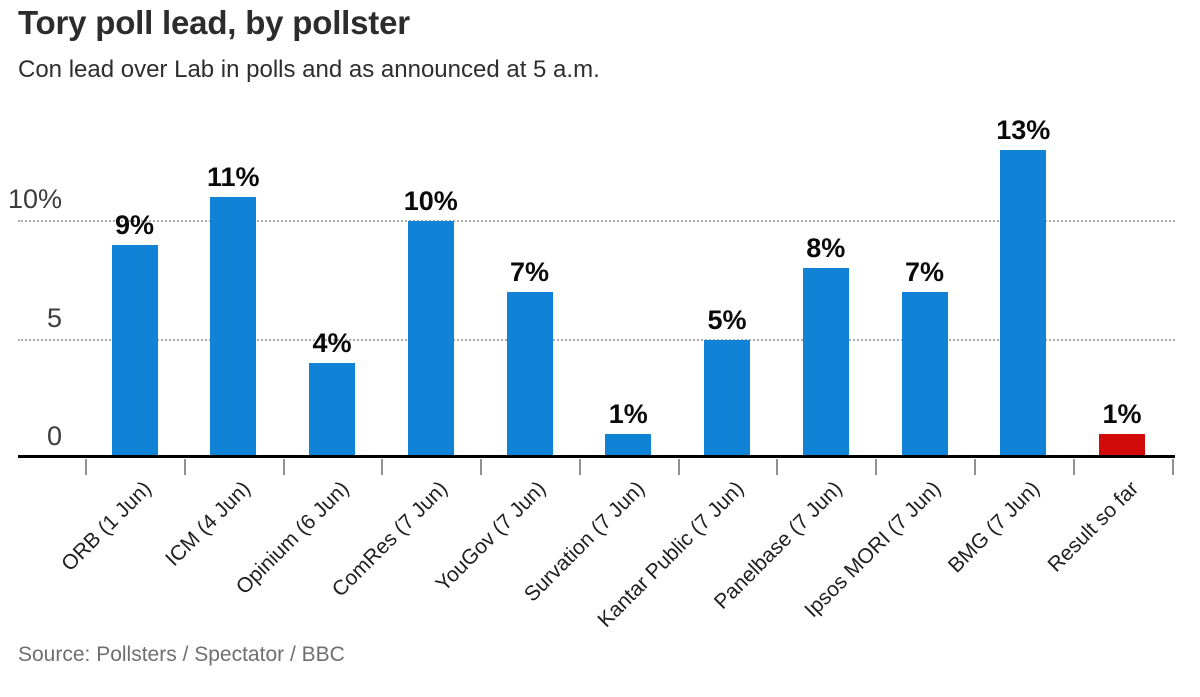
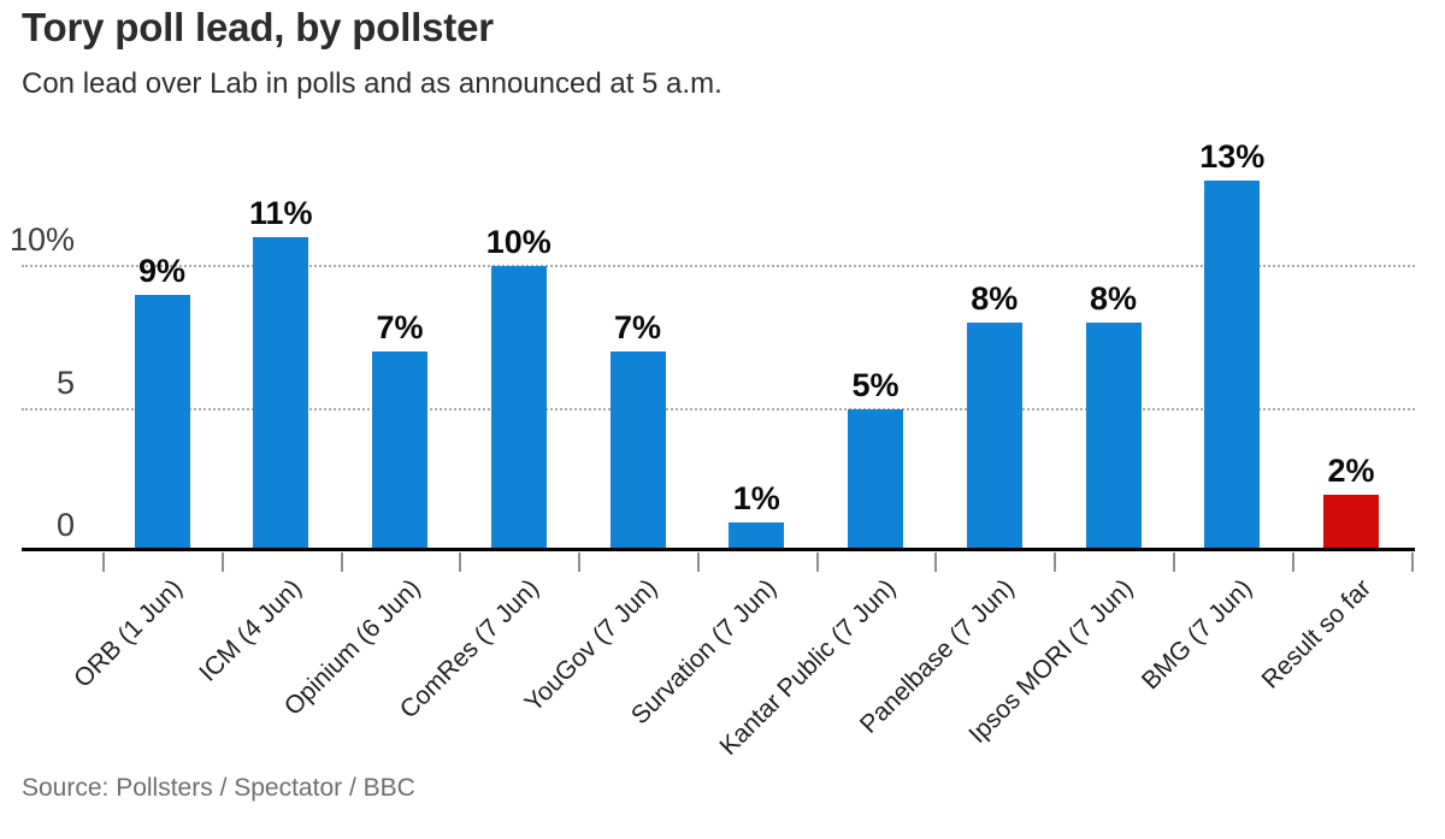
Opinium (6 Jun): 4% -> 7%
Ipsos MORI (7 Jun): 7% -> 8%
Result so far: 1% -> 2%
